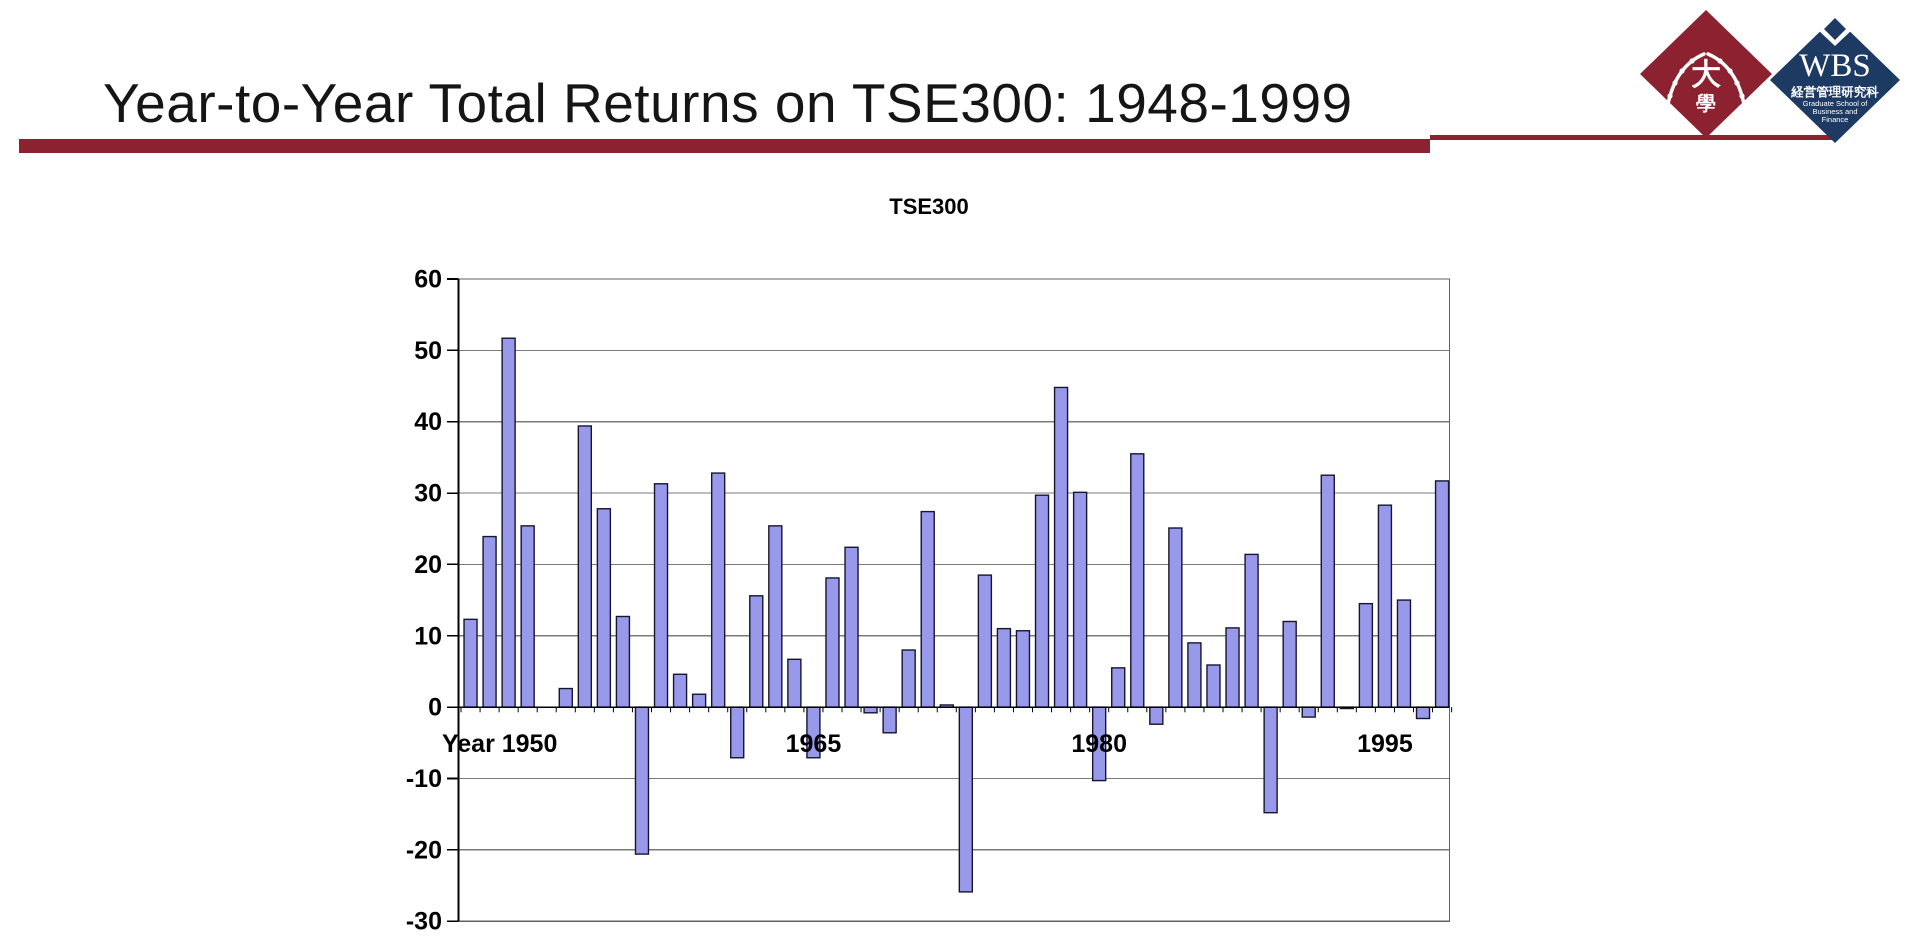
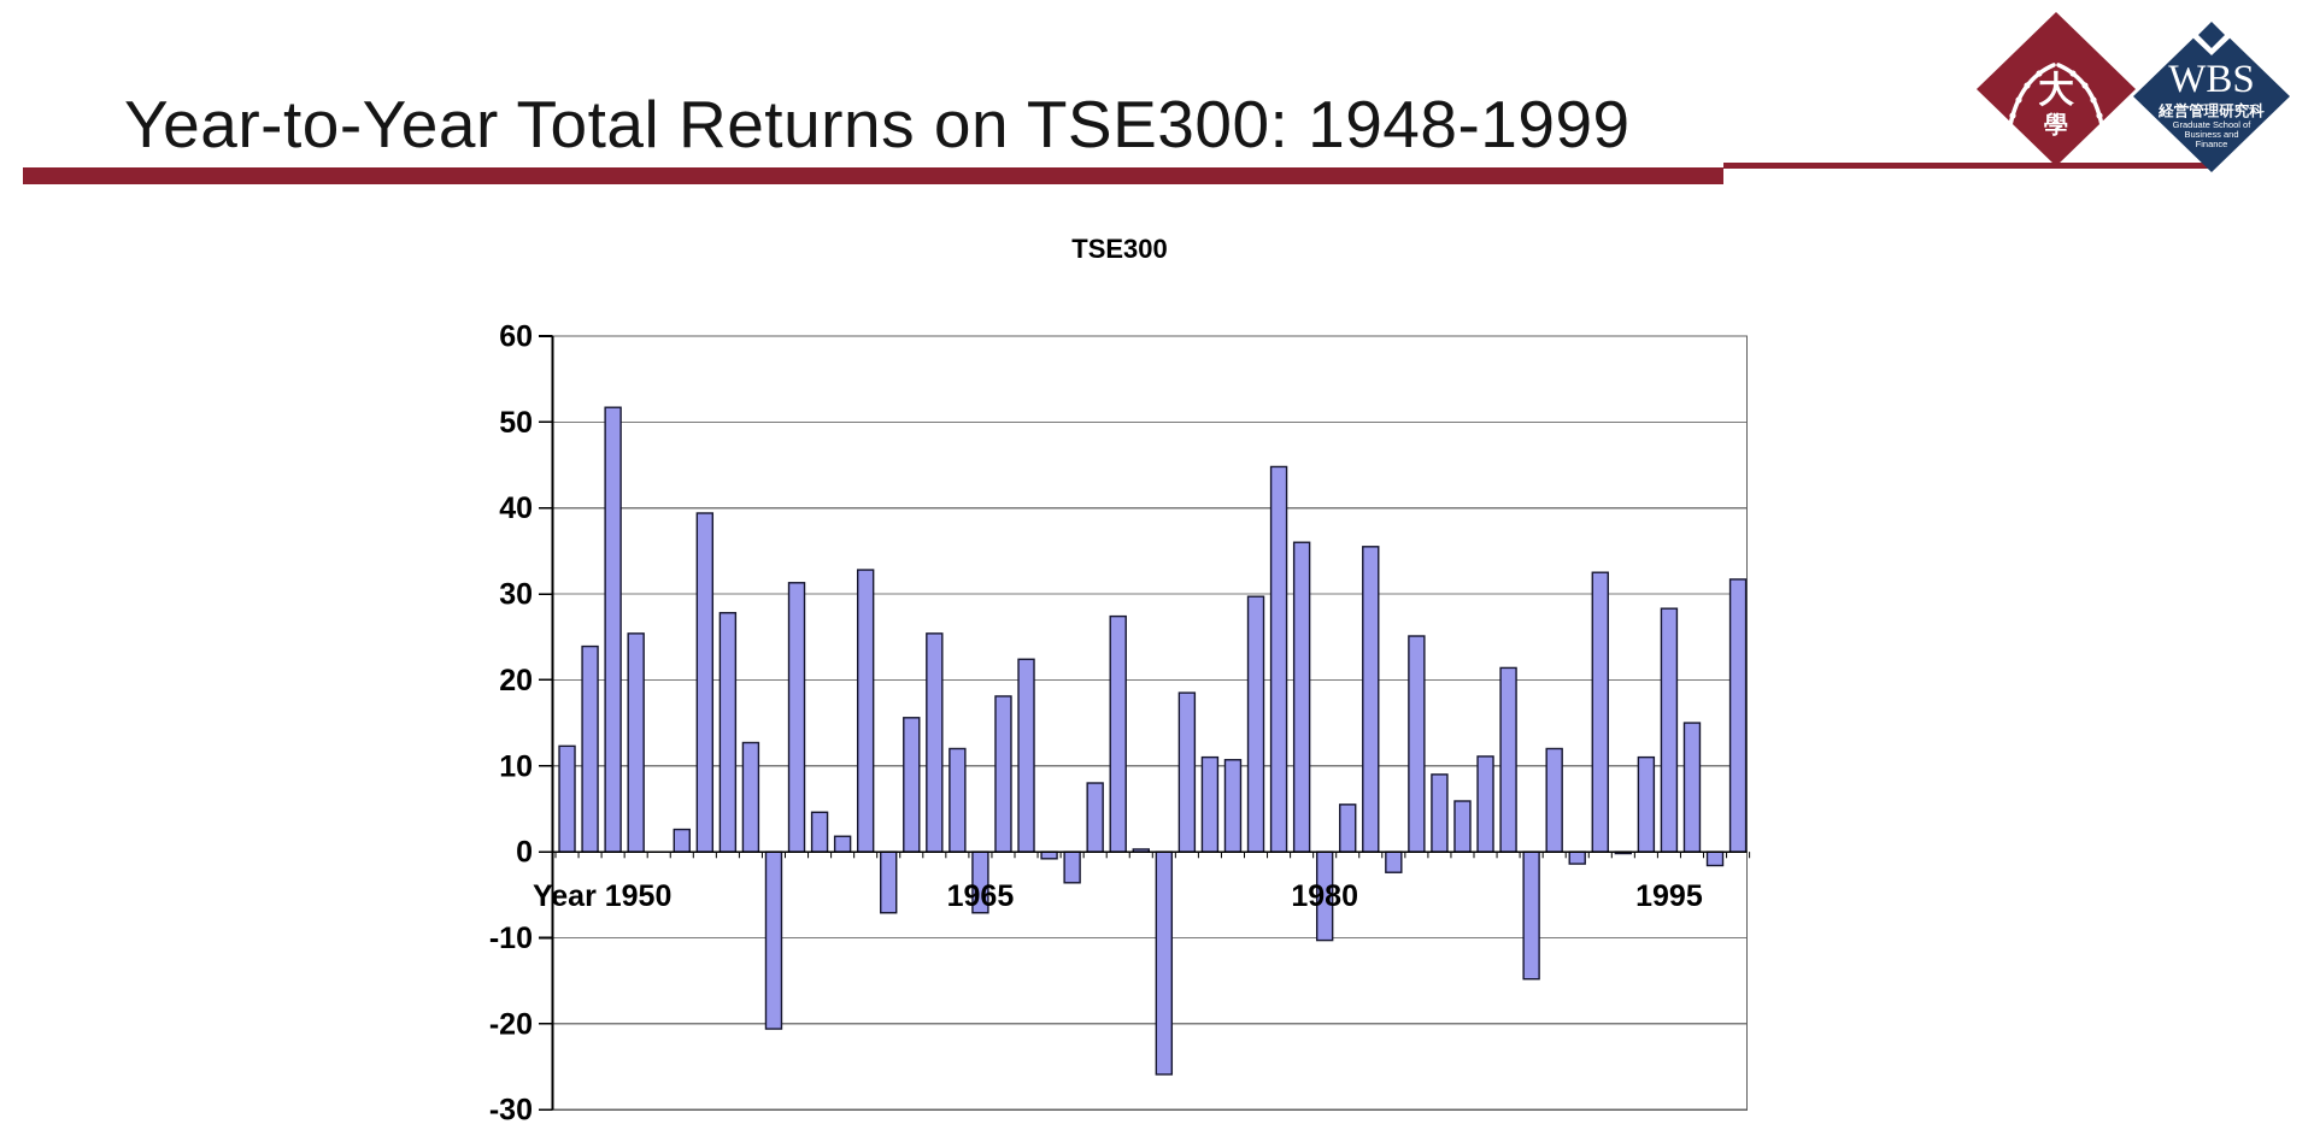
1965: 7 -> 12
1980: 30 -> 36
1995: 14 -> 11
